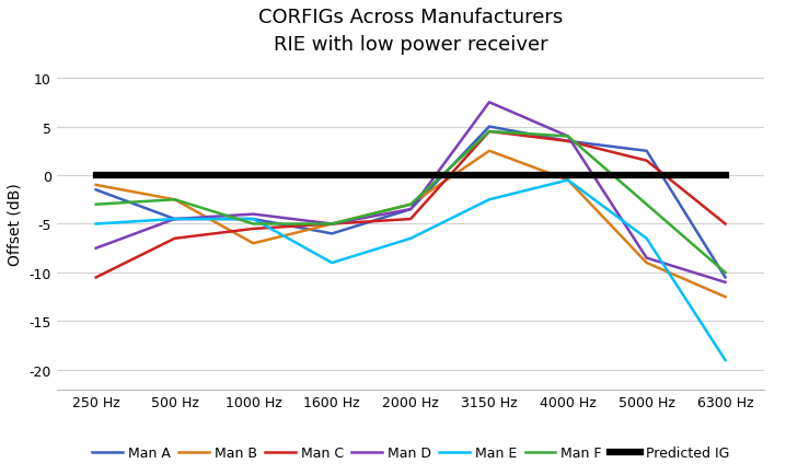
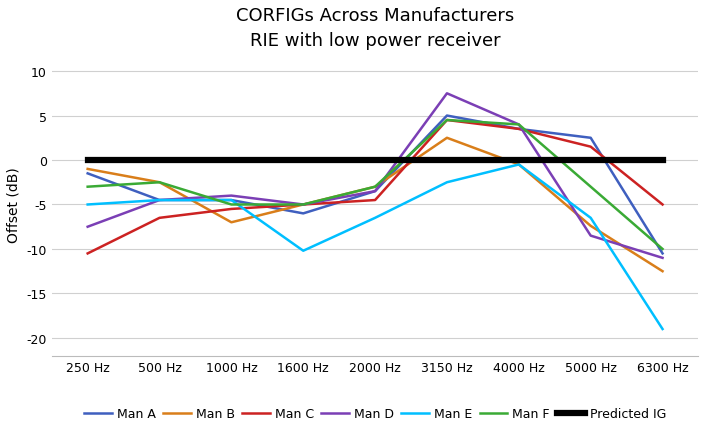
Man E/1600 Hz: -9.0 -> -10.2
Man B/5000 Hz: -9.0 -> -7.4
